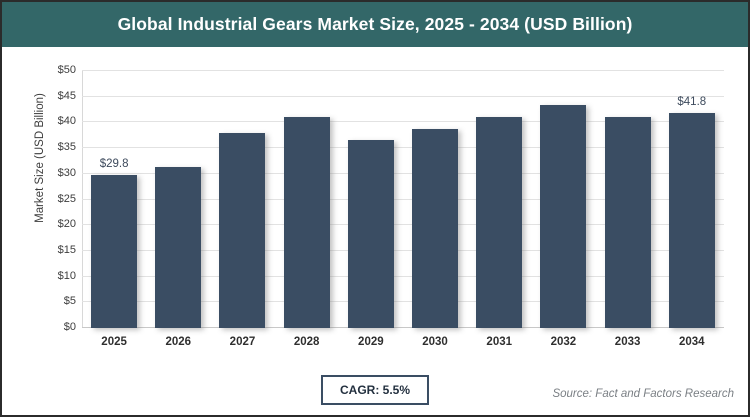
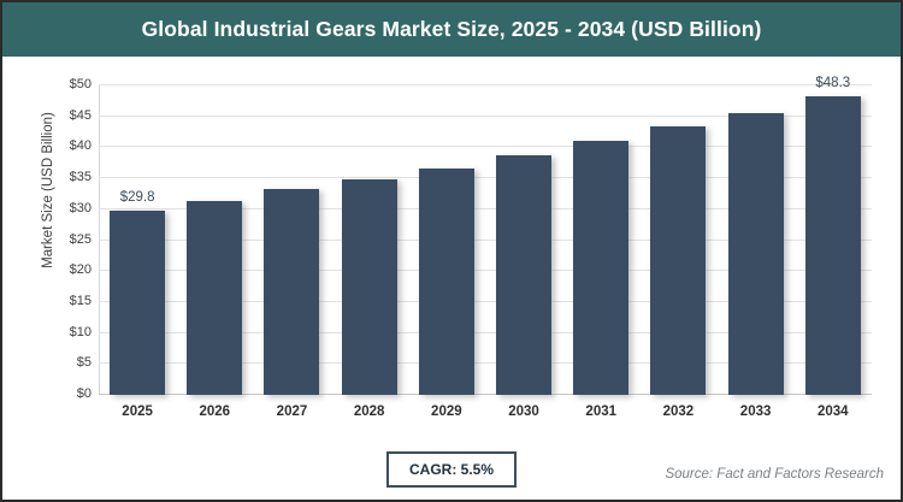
2027: $38 -> $33
2028: $41 -> $35
2033: $41 -> $46
2034: $41.8 -> $48.3
